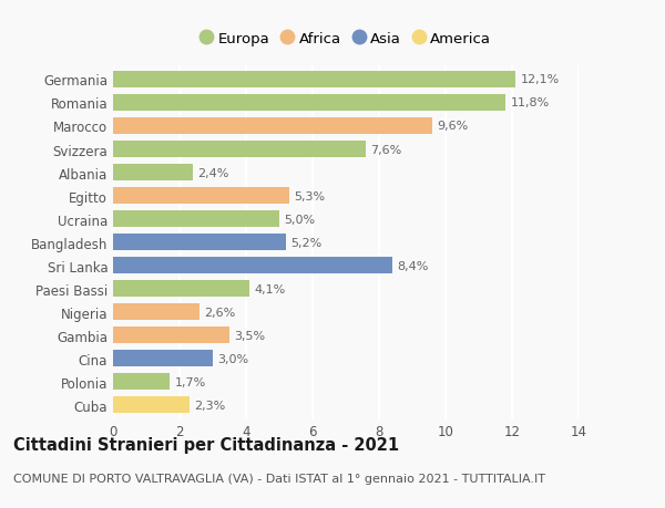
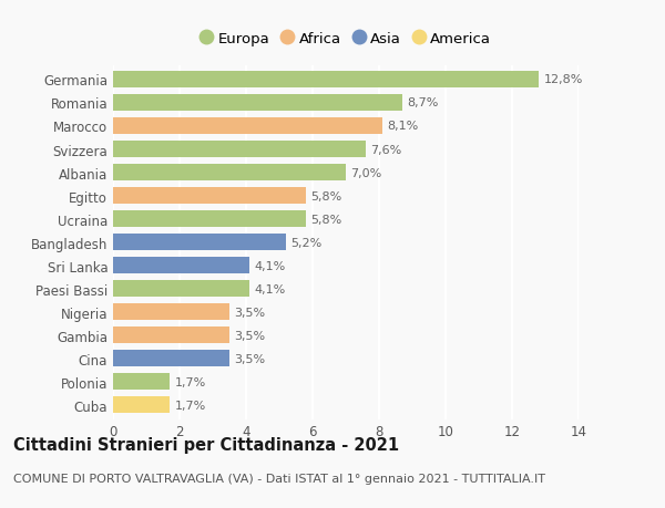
Germania: 12,1% -> 12,8%
Romania: 11,8% -> 8,7%
Marocco: 9,6% -> 8,1%
Albania: 2,4% -> 7,0%
Egitto: 5,3% -> 5,8%
Ucraina: 5,0% -> 5,8%
Sri Lanka: 8,4% -> 4,1%
Nigeria: 2,6% -> 3,5%
Cina: 3,0% -> 3,5%
Cuba: 2,3% -> 1,7%
